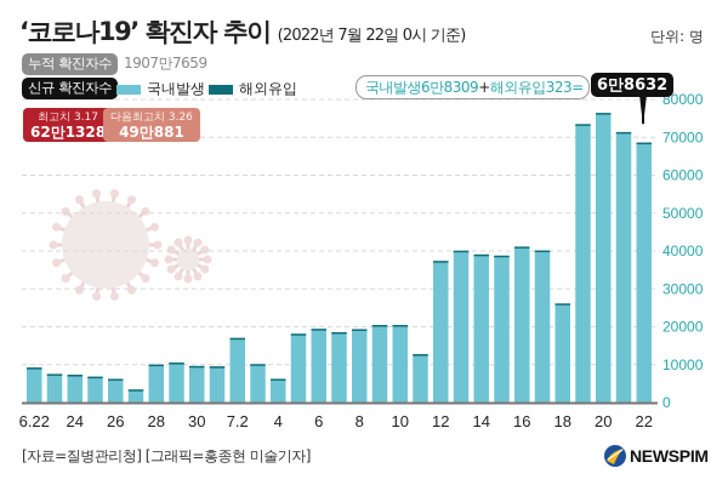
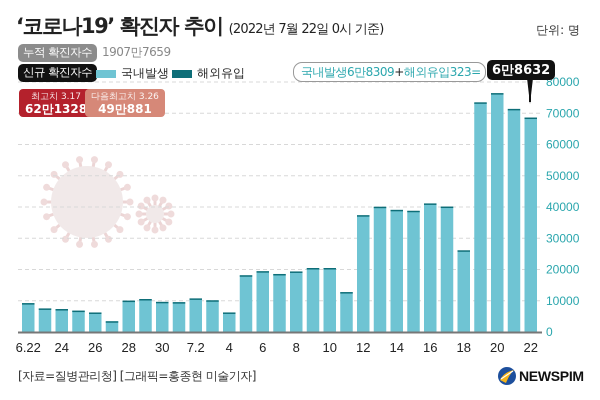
국내발생/7.2: 17000 -> 11000
